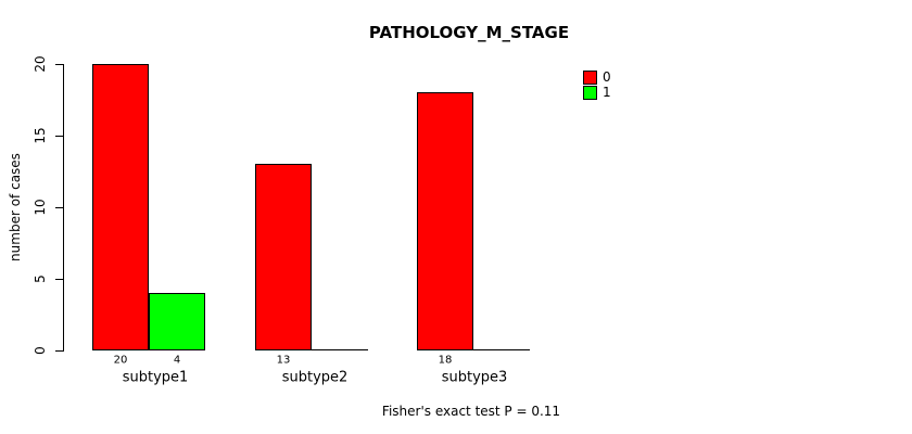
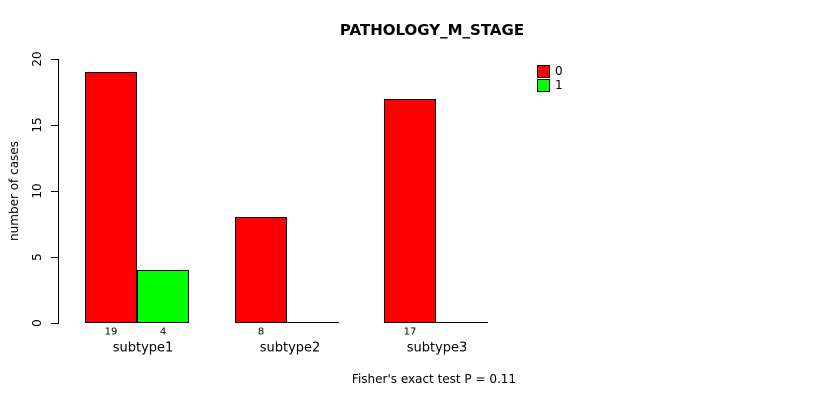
0/subtype1: 20 -> 19
0/subtype2: 13 -> 8
0/subtype3: 18 -> 17
